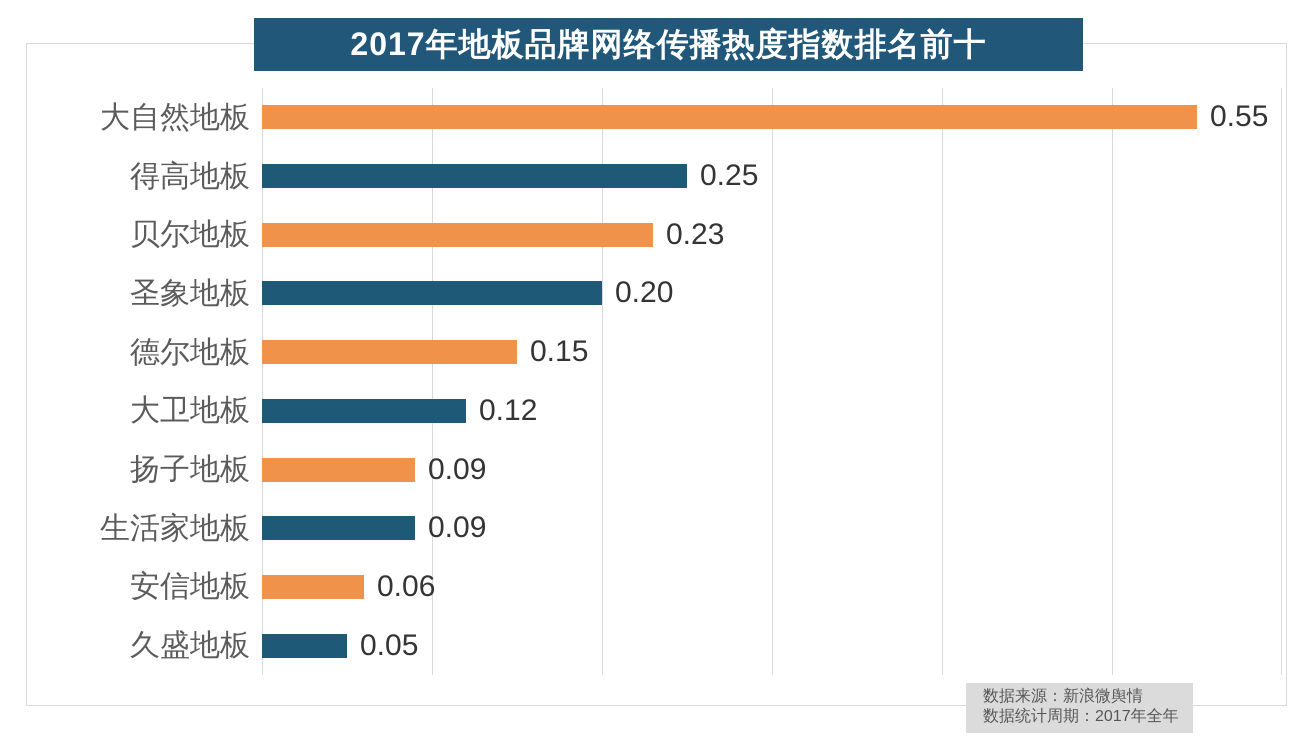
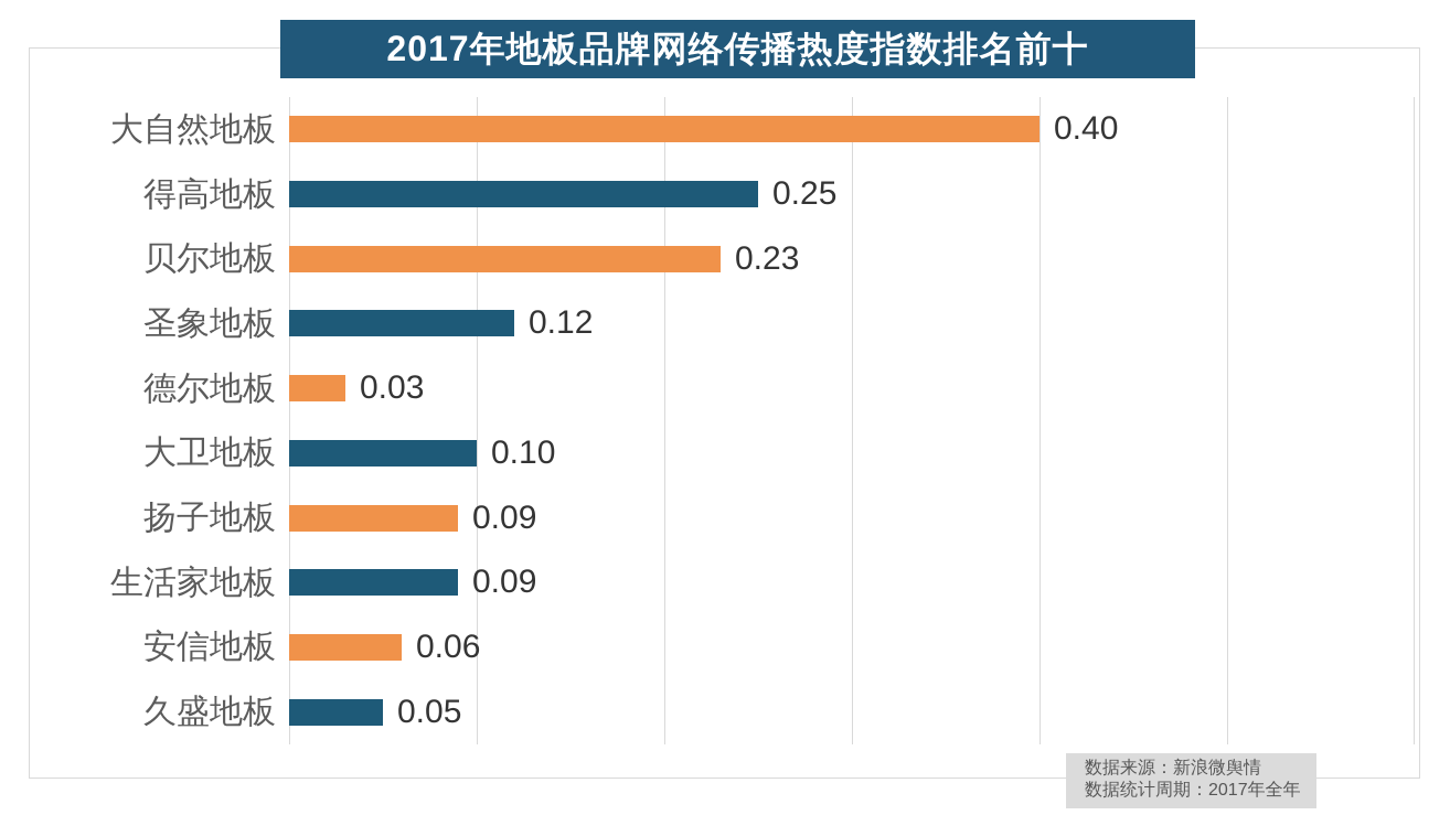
大自然地板: 0.55 -> 0.40
圣象地板: 0.20 -> 0.12
德尔地板: 0.15 -> 0.03
大卫地板: 0.12 -> 0.10
